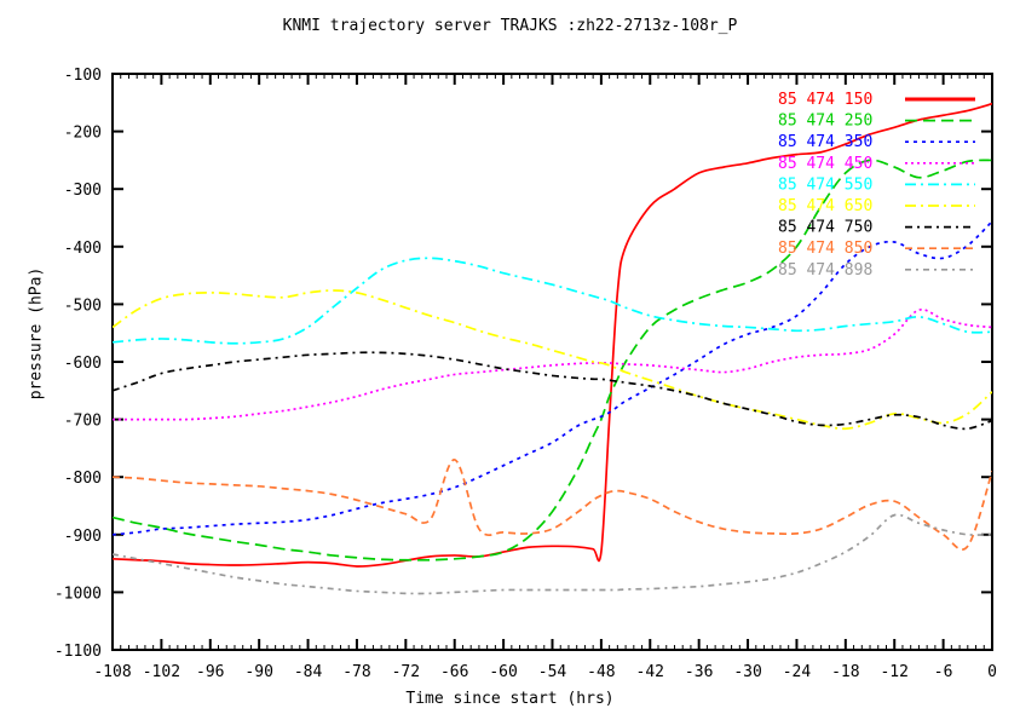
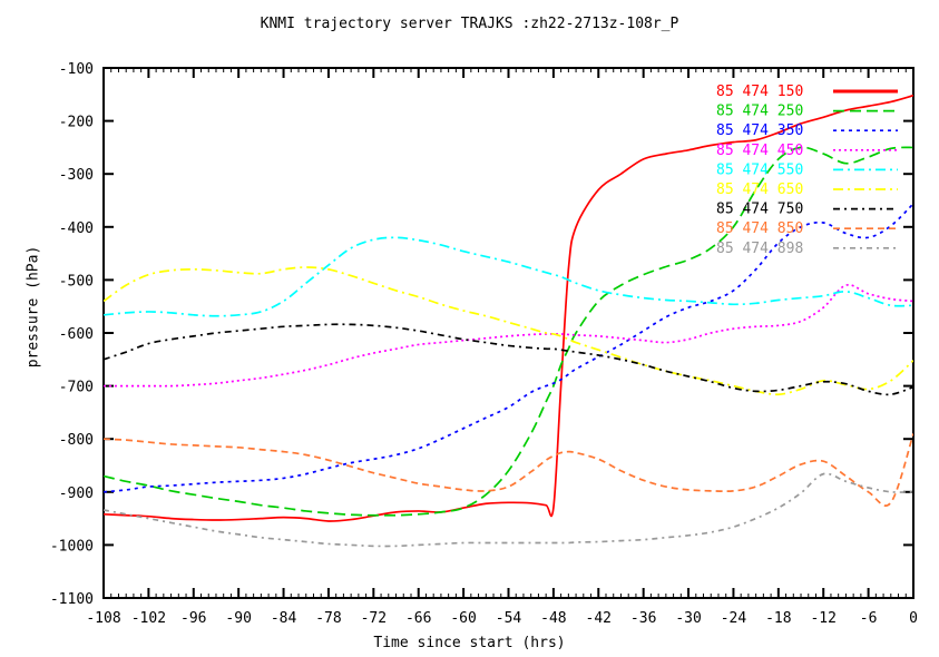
85 474 850/-66: -770 -> -880
